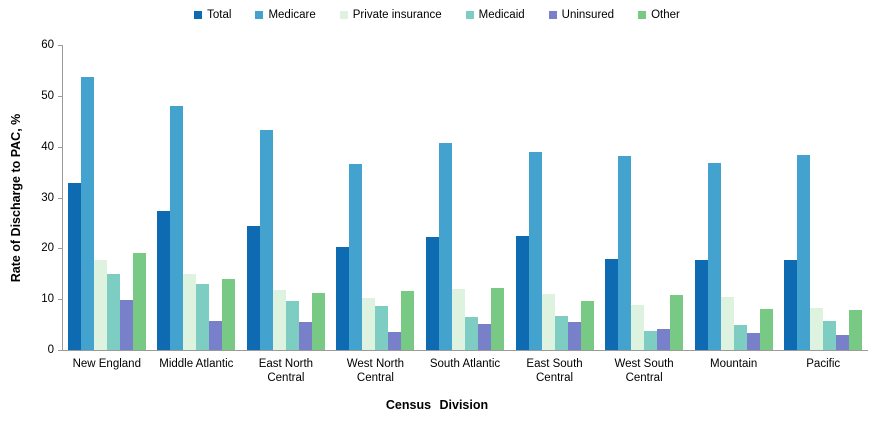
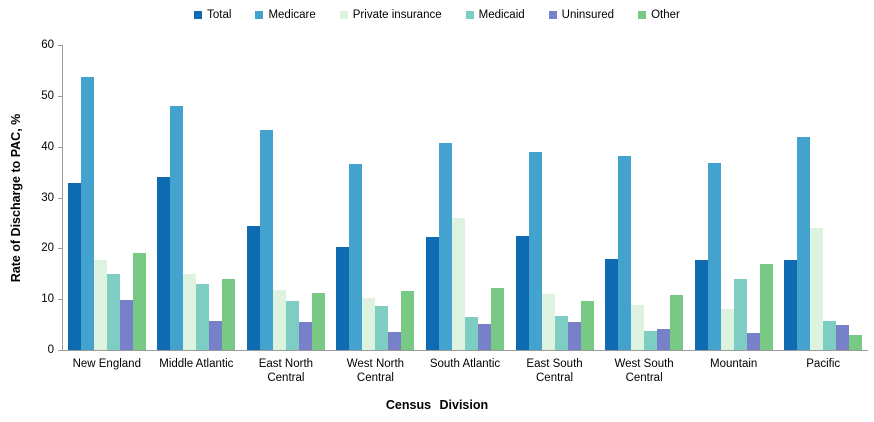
Total/Middle Atlantic: 27 -> 34
Private insurance/South Atlantic: 12 -> 26
Private insurance/Mountain: 10 -> 8
Medicaid/Mountain: 5 -> 14
Other/Mountain: 8 -> 17
Medicare/Pacific: 38 -> 42
Private insurance/Pacific: 8 -> 24
Uninsured/Pacific: 3 -> 5
Other/Pacific: 8 -> 3
